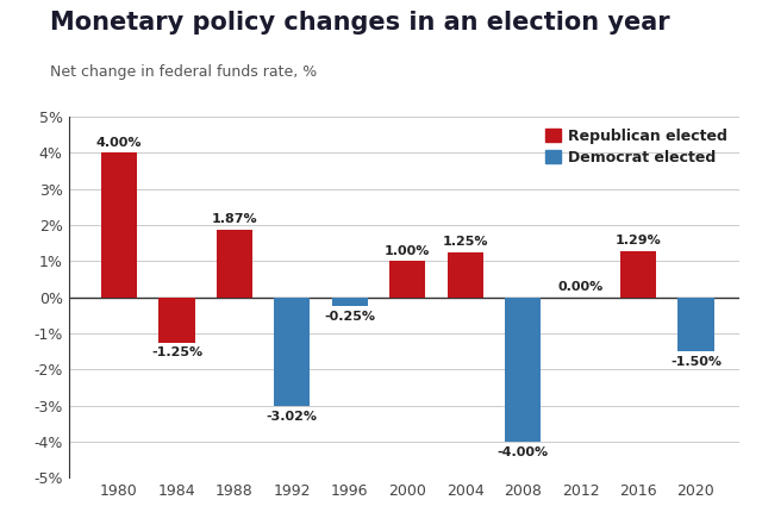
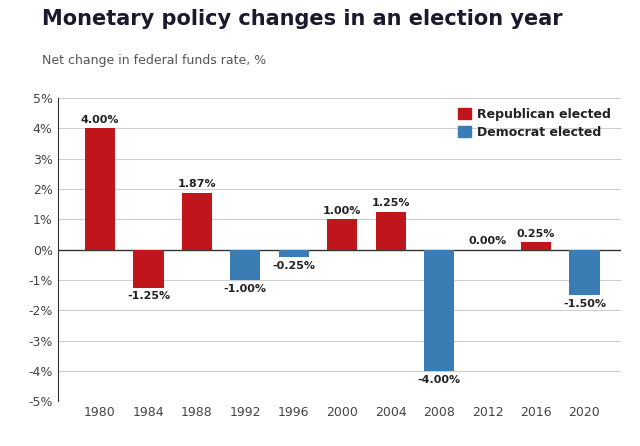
1992: -3.02% -> -1.00%
2016: 1.29% -> 0.25%
